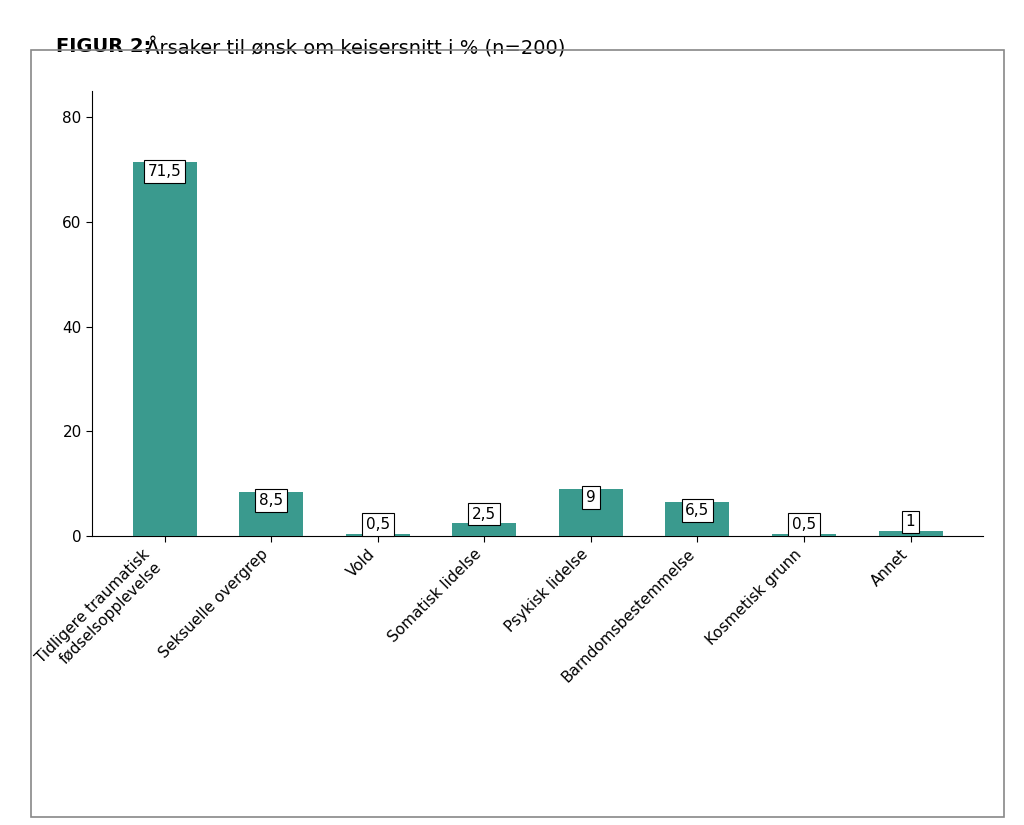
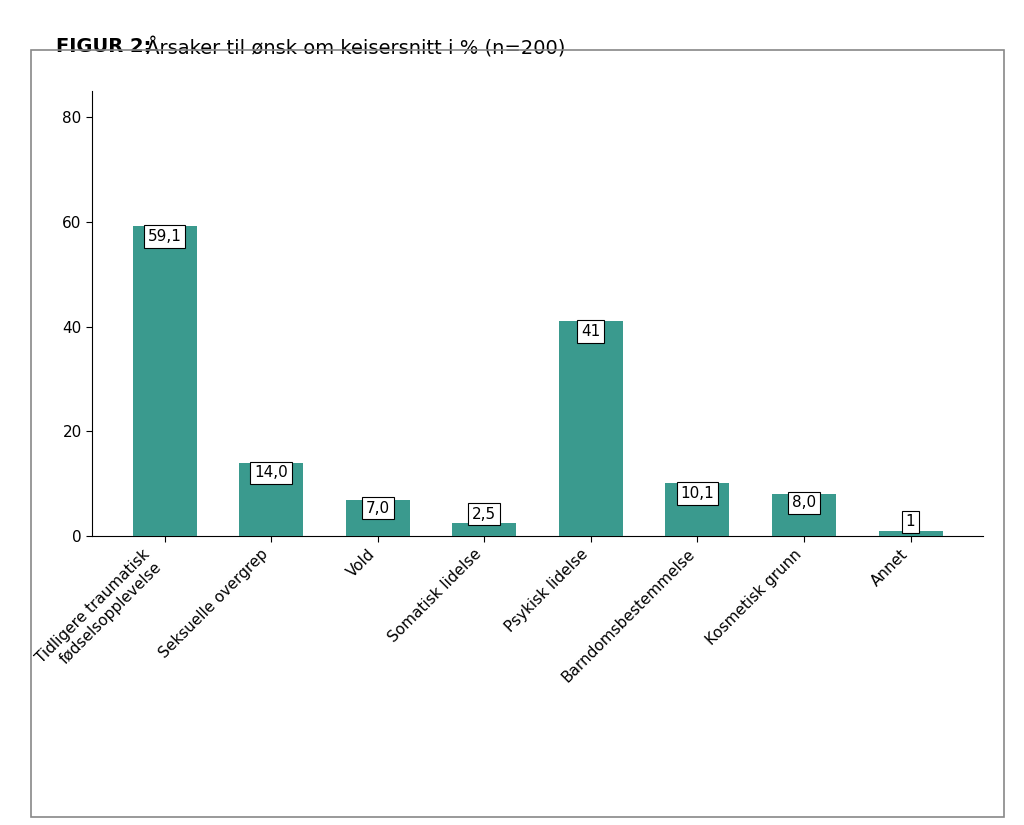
Tidligere traumatisk fødselsopplevelse: 71,5 -> 59,1
Seksuelle overgrep: 8,5 -> 14,0
Vold: 0,5 -> 7,0
Psykisk lidelse: 9 -> 41
Barndomsbestemmelse: 6,5 -> 10,1
Kosmetisk grunn: 0,5 -> 8,0
